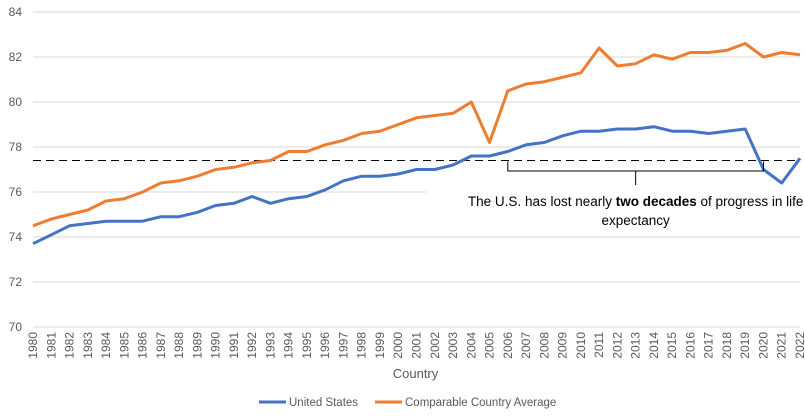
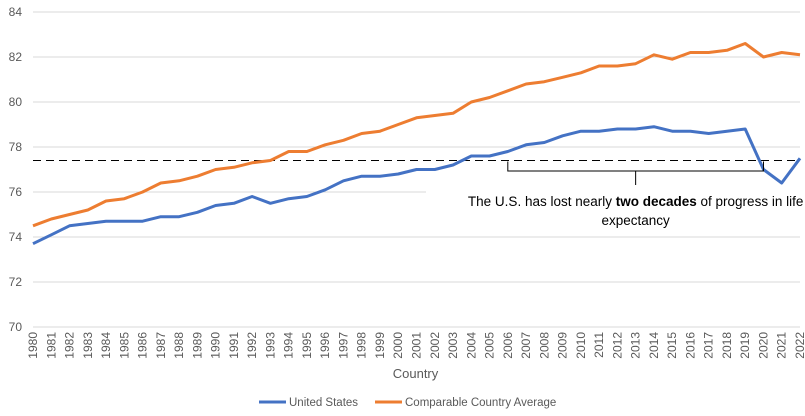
Comparable Country Average/2005: 78.2 -> 80.2
Comparable Country Average/2011: 82.4 -> 81.6
